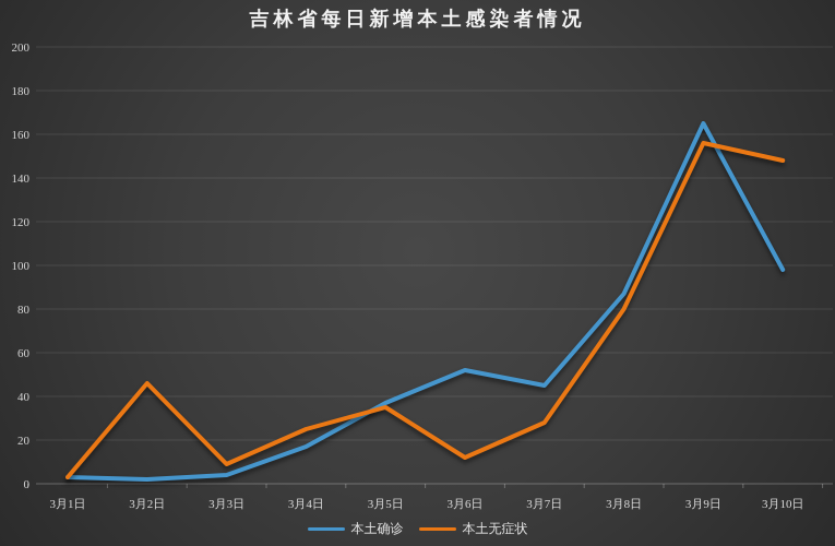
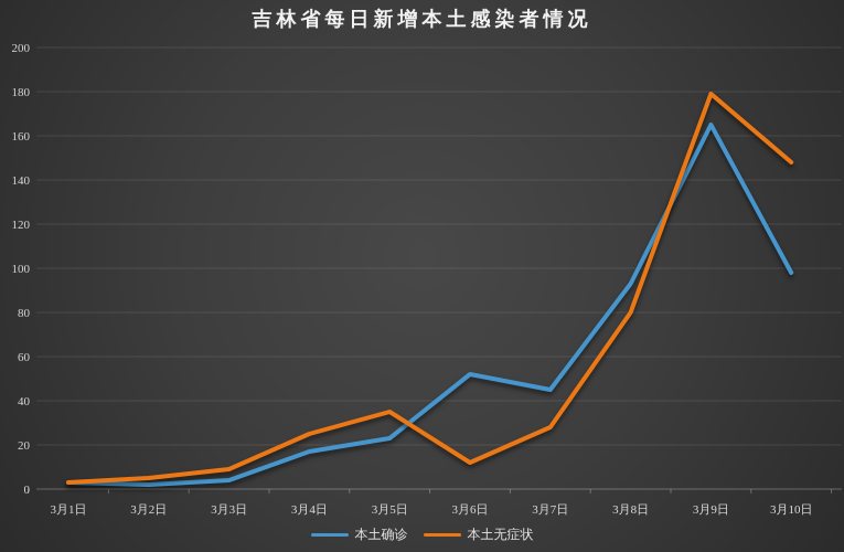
本土无症状/3月2日: 46 -> 5
本土确诊/3月5日: 37 -> 23
本土确诊/3月8日: 87 -> 93
本土无症状/3月9日: 156 -> 179
